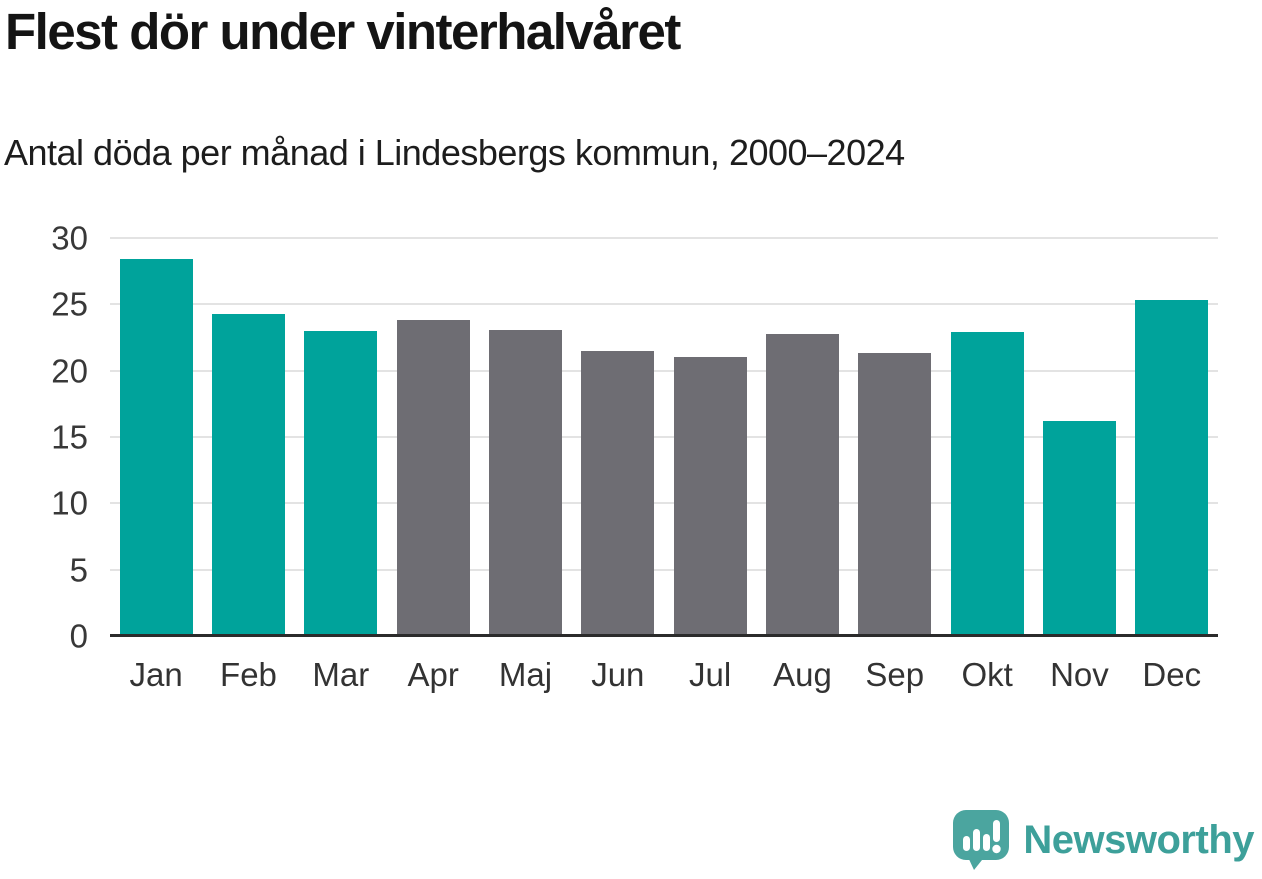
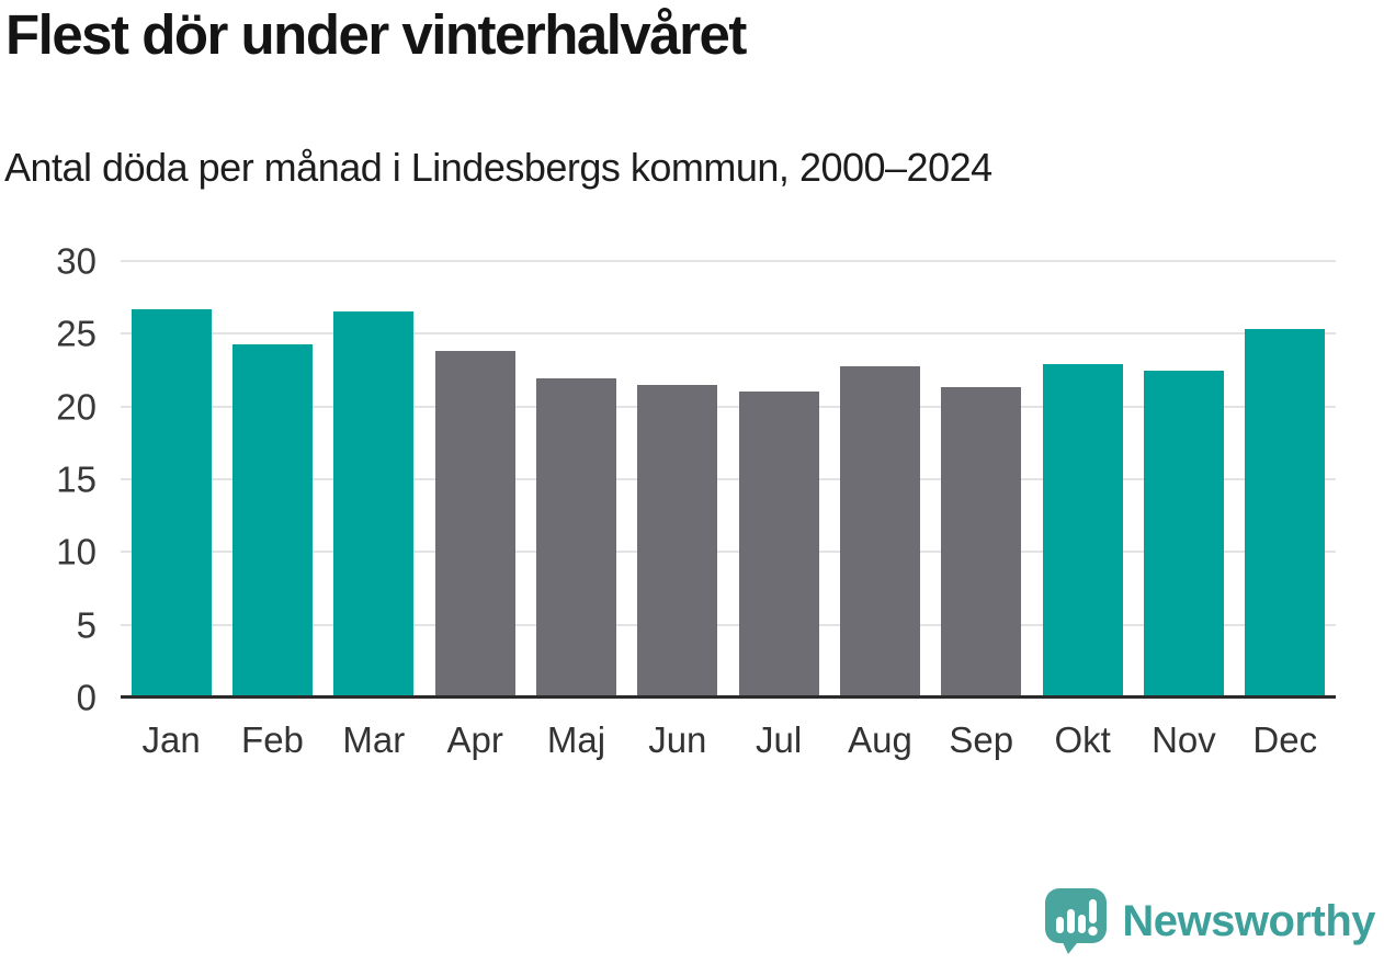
Jan: 28.4 -> 26.7
Mar: 23.0 -> 26.5
Maj: 23.1 -> 21.9
Nov: 16.2 -> 22.5
